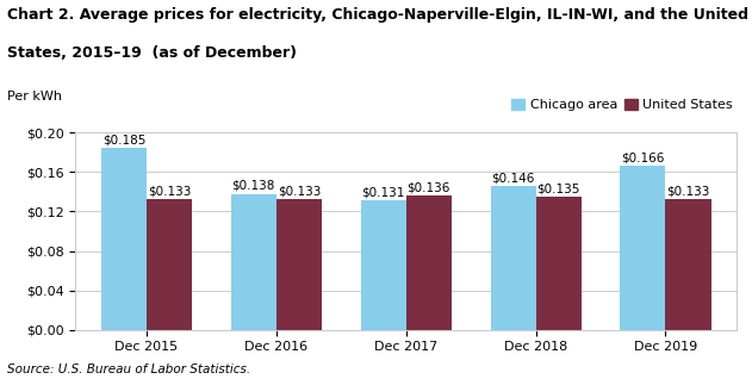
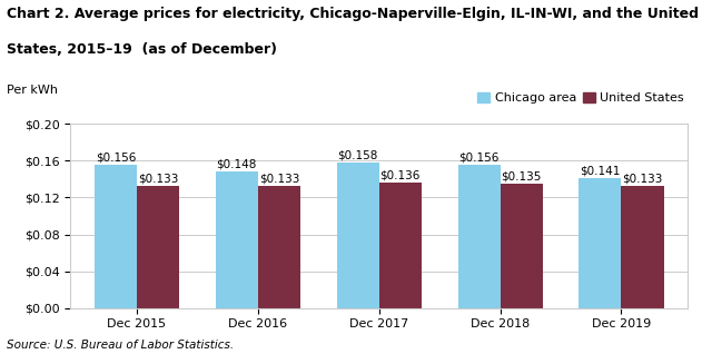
Chicago area/Dec 2015: $0.185 -> $0.156
Chicago area/Dec 2016: $0.138 -> $0.148
Chicago area/Dec 2017: $0.131 -> $0.158
Chicago area/Dec 2018: $0.146 -> $0.156
Chicago area/Dec 2019: $0.166 -> $0.141
